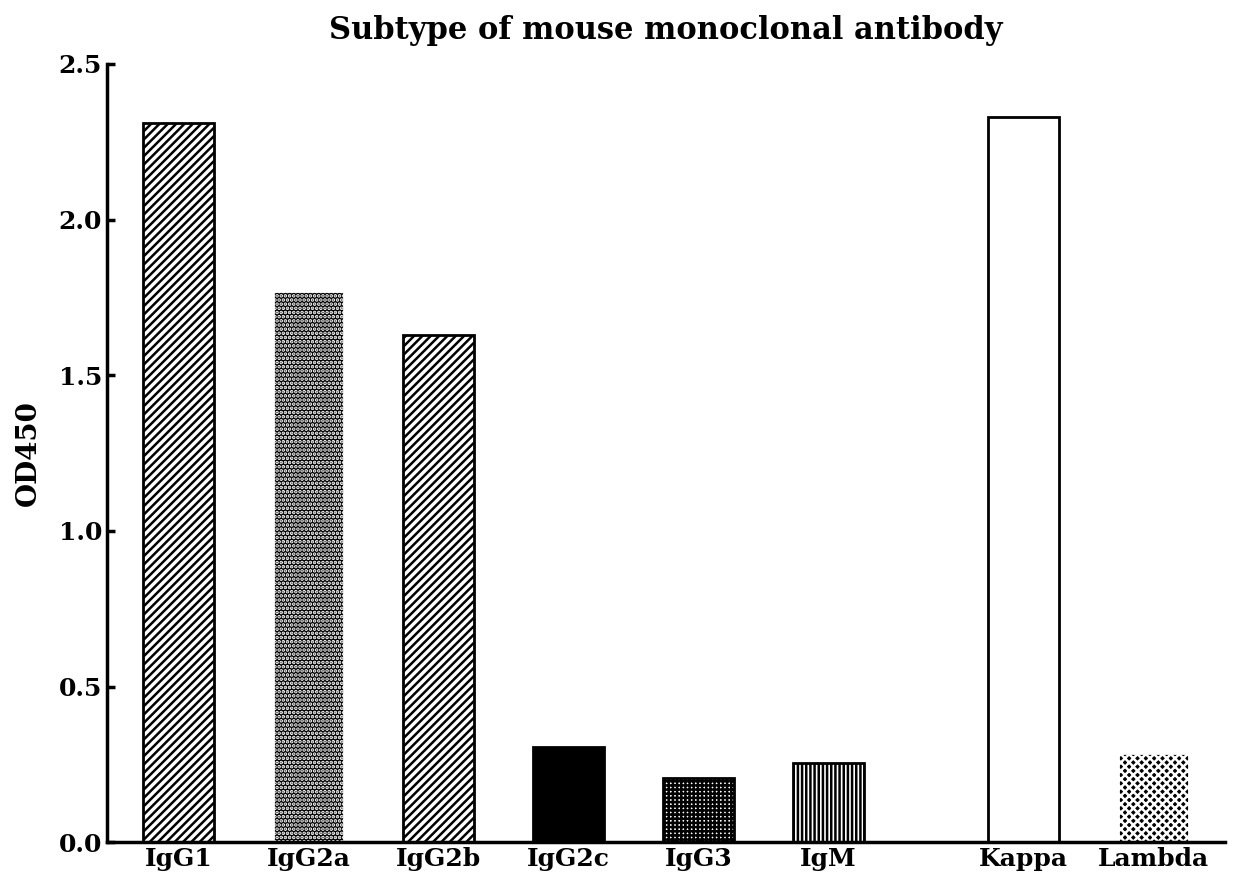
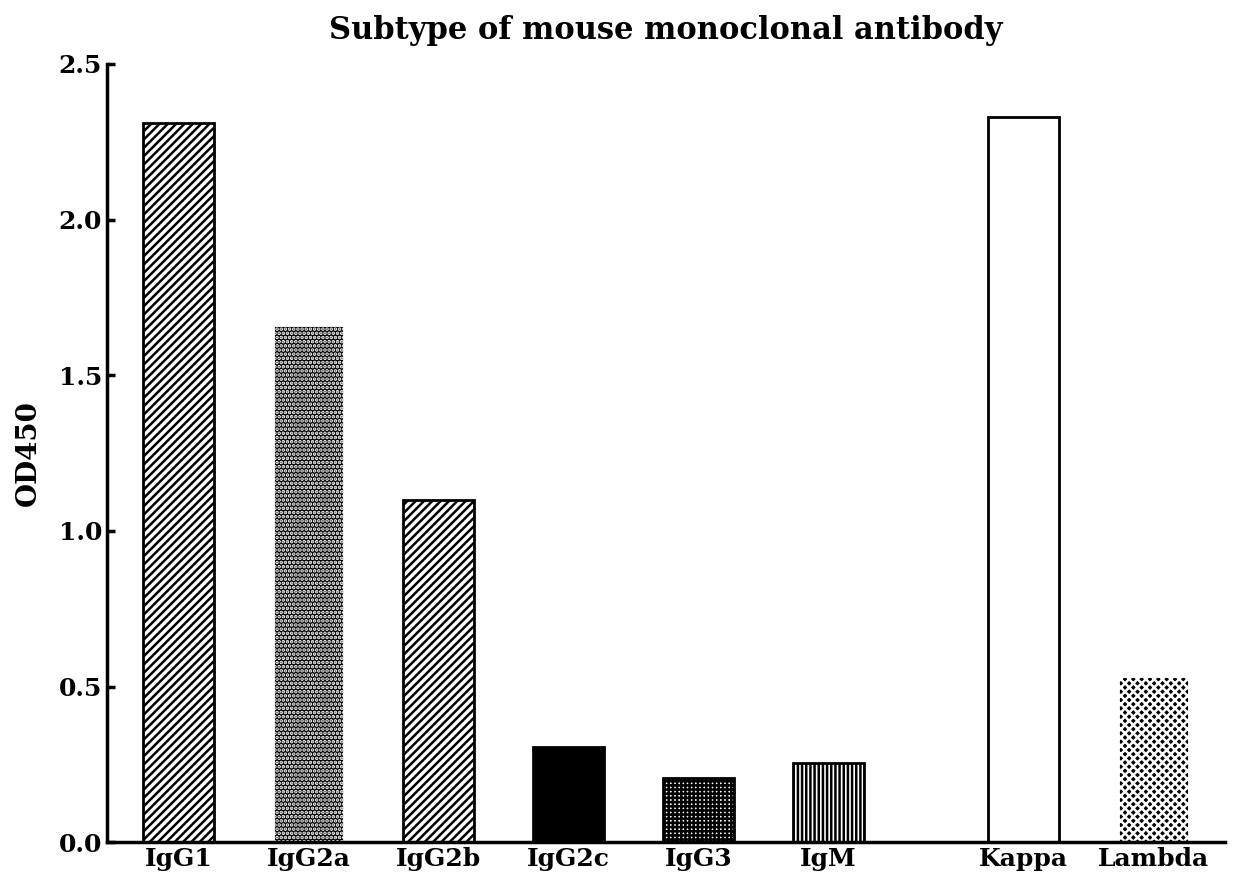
IgG2a: 1.770 -> 1.660
IgG2b: 1.630 -> 1.100
Lambda: 0.285 -> 0.535
